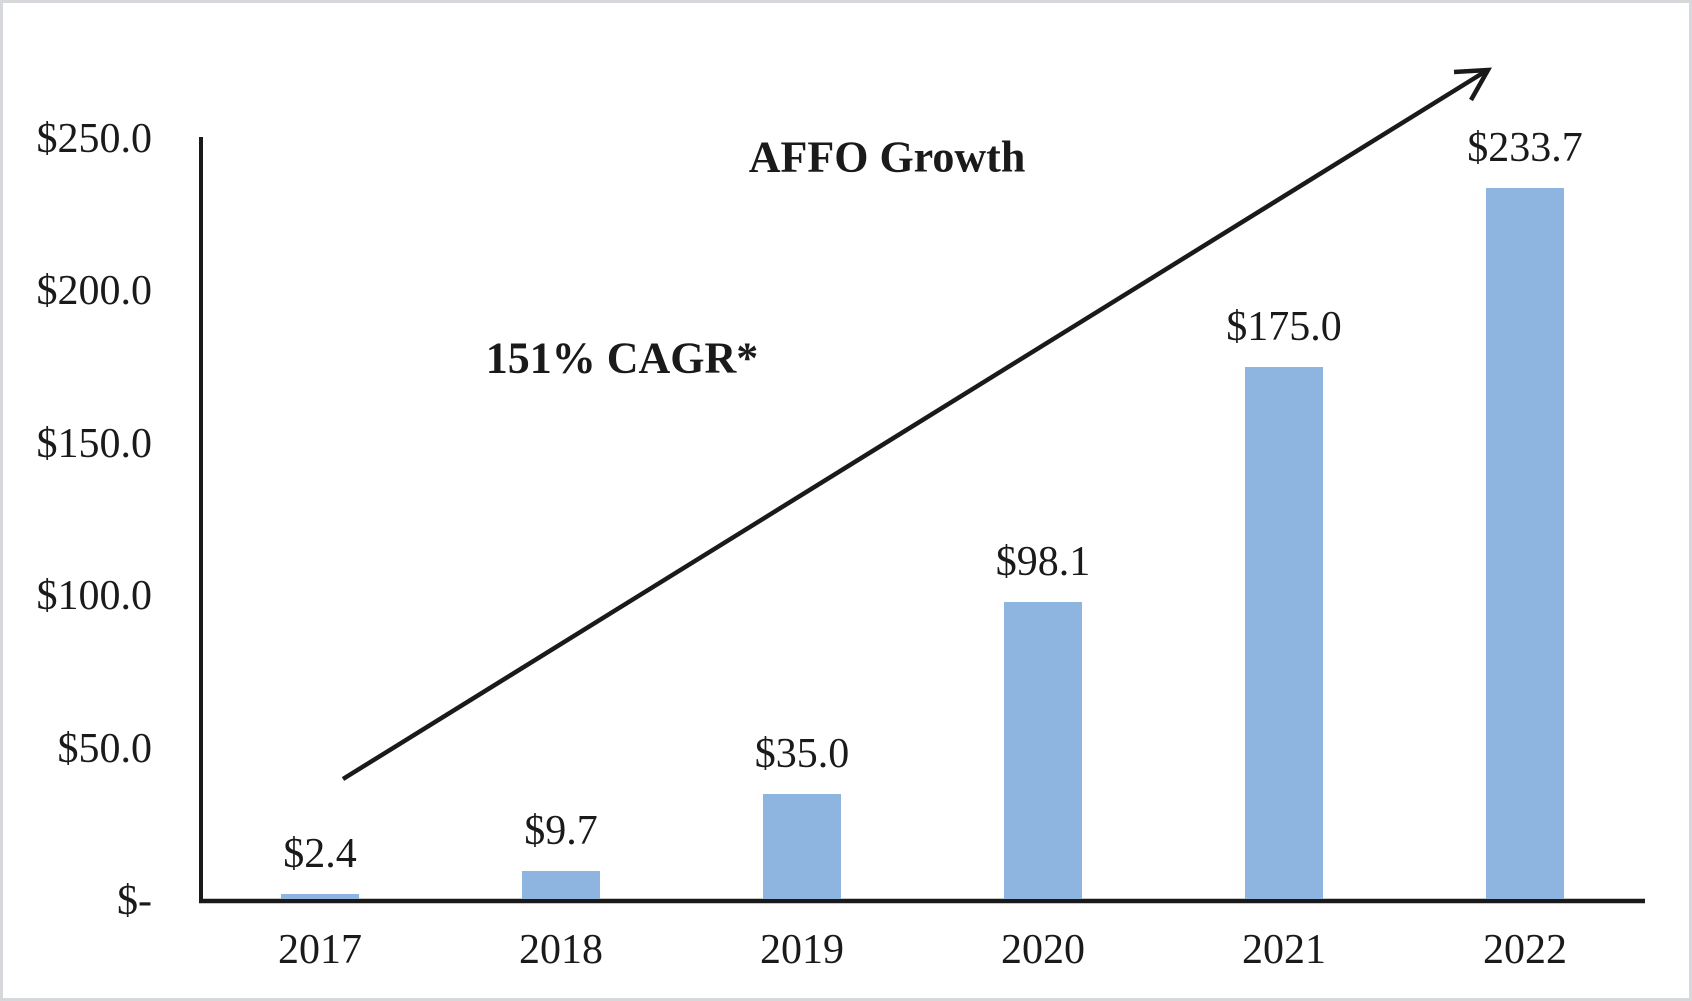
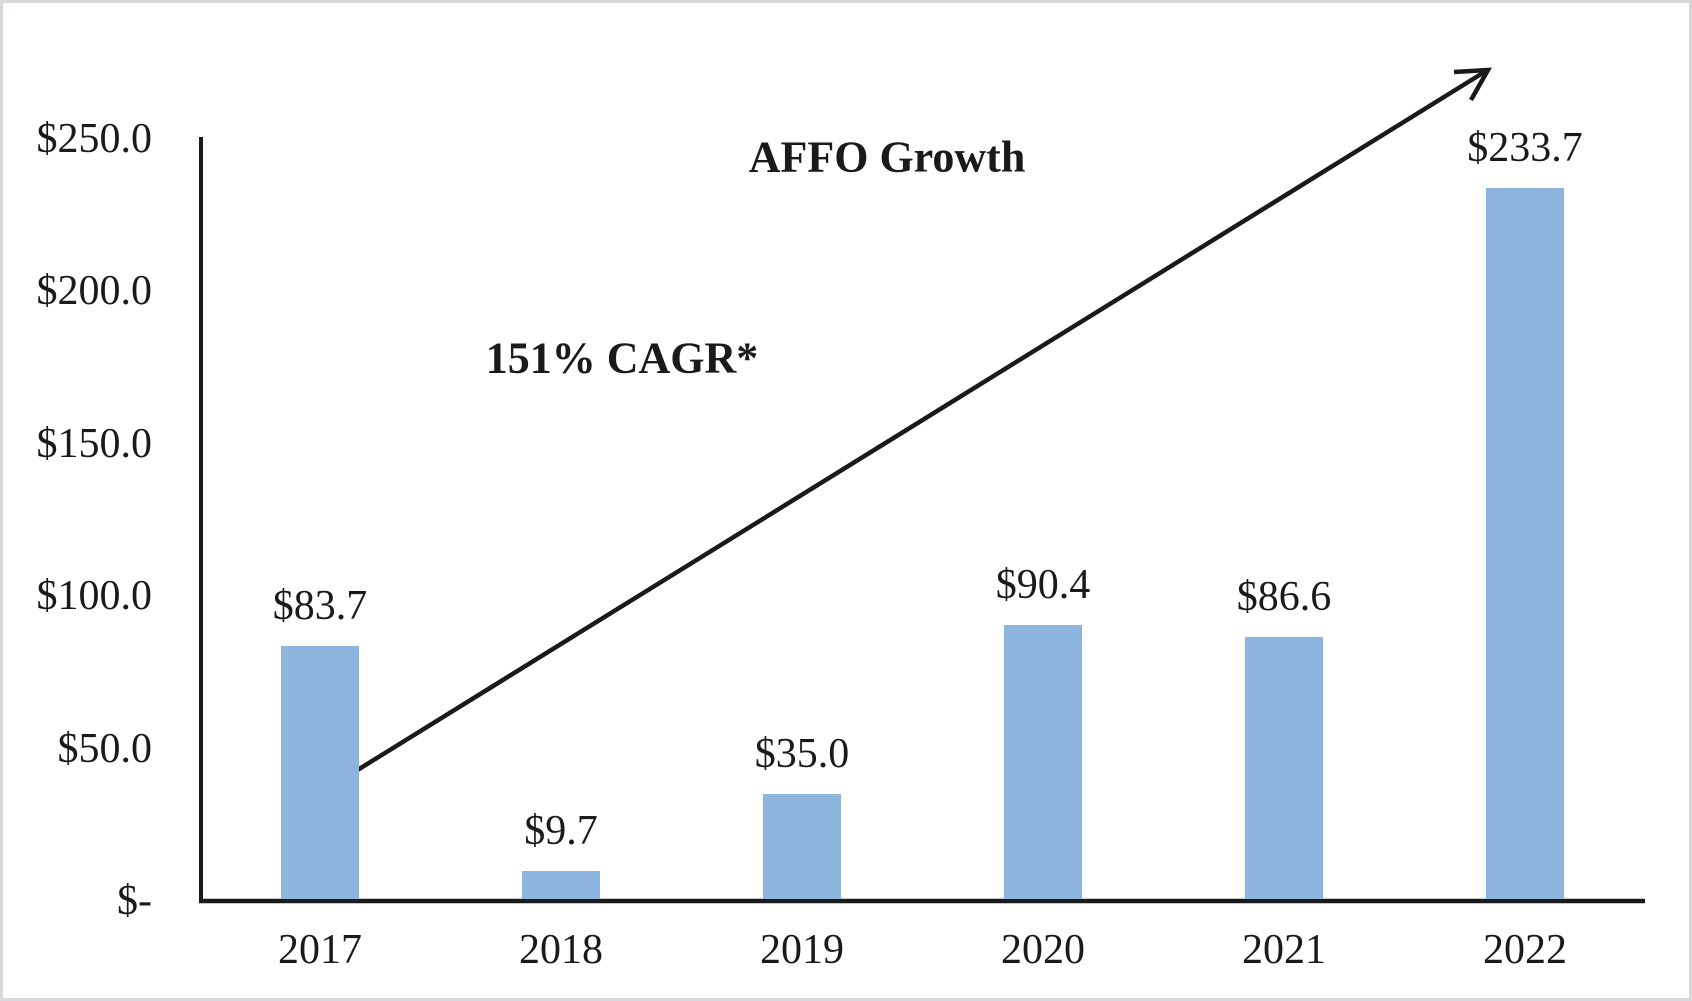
2017: $2.4 -> $83.7
2020: $98.1 -> $90.4
2021: $175.0 -> $86.6
